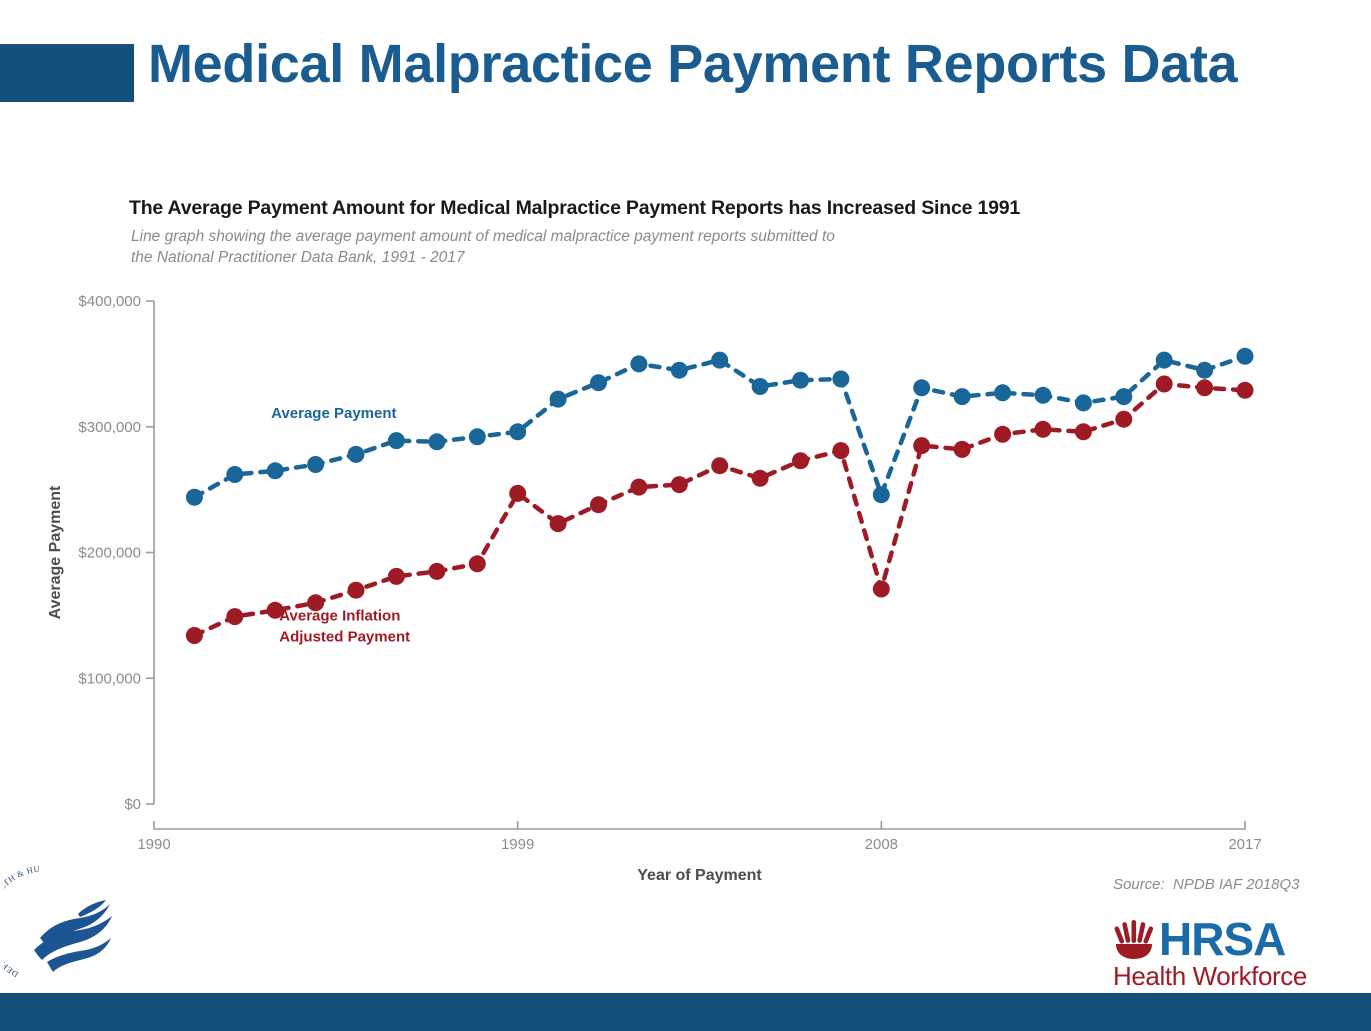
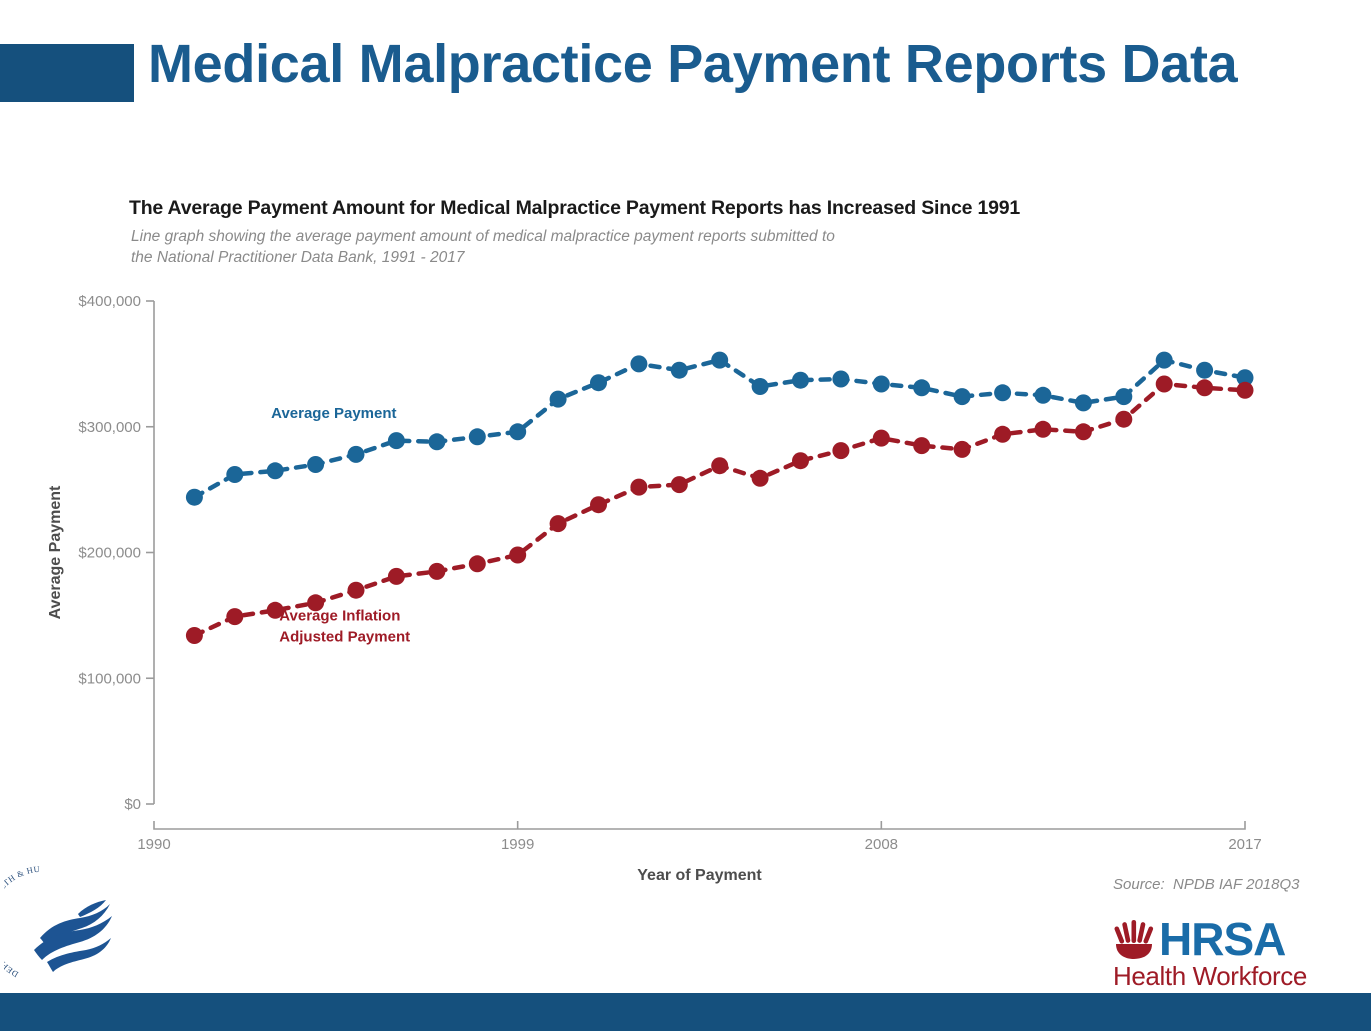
Average Inflation Adjusted Payment/1999: $247000 -> $198000
Average Payment/2008: $246000 -> $334000
Average Inflation Adjusted Payment/2008: $171000 -> $291000
Average Payment/2017: $356000 -> $339000
